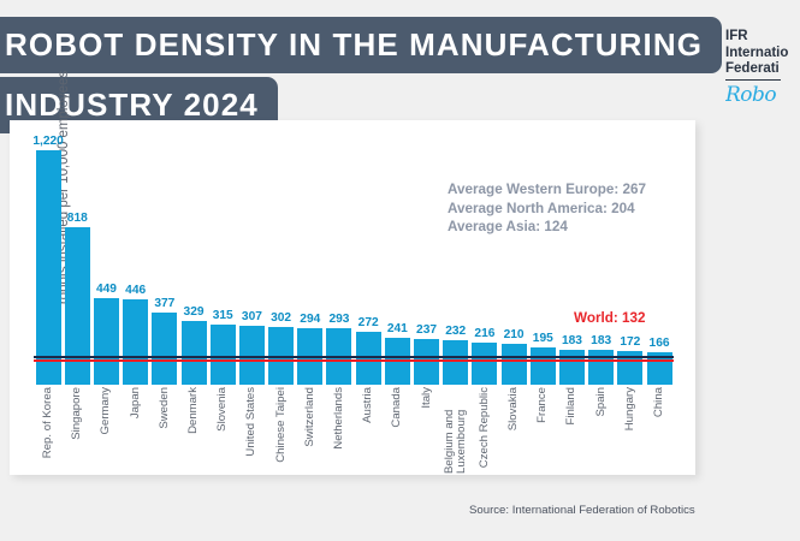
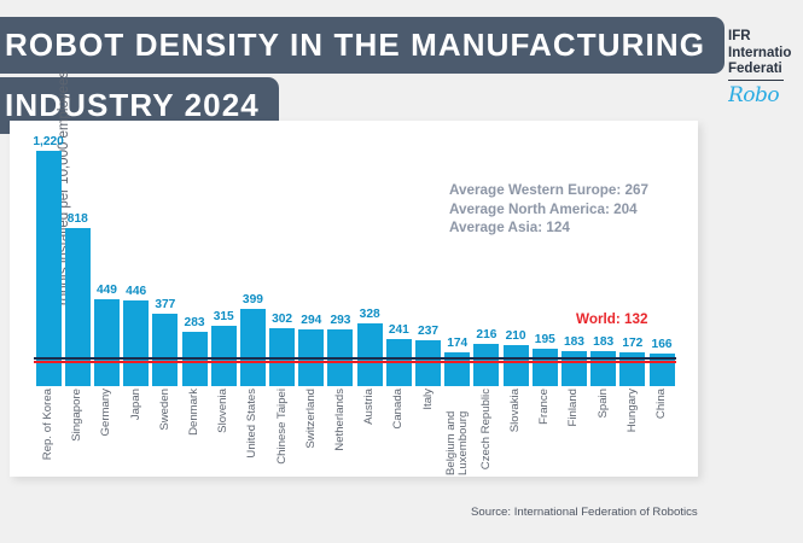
Denmark: 329 -> 283
United States: 307 -> 399
Austria: 272 -> 328
Belgium and Luxembourg: 232 -> 174
